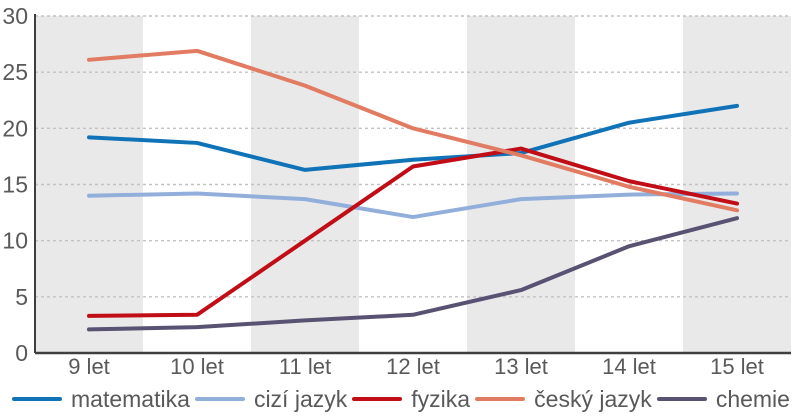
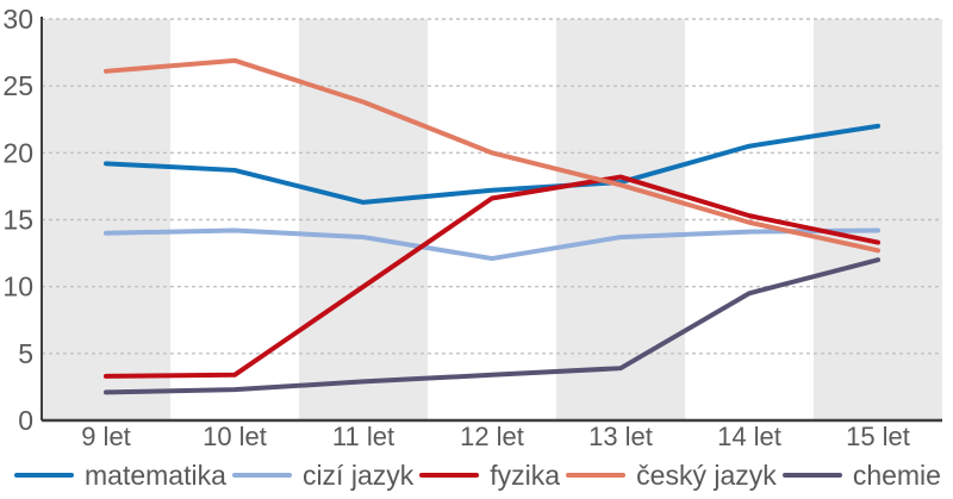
chemie/13 let: 5.6 -> 3.9
